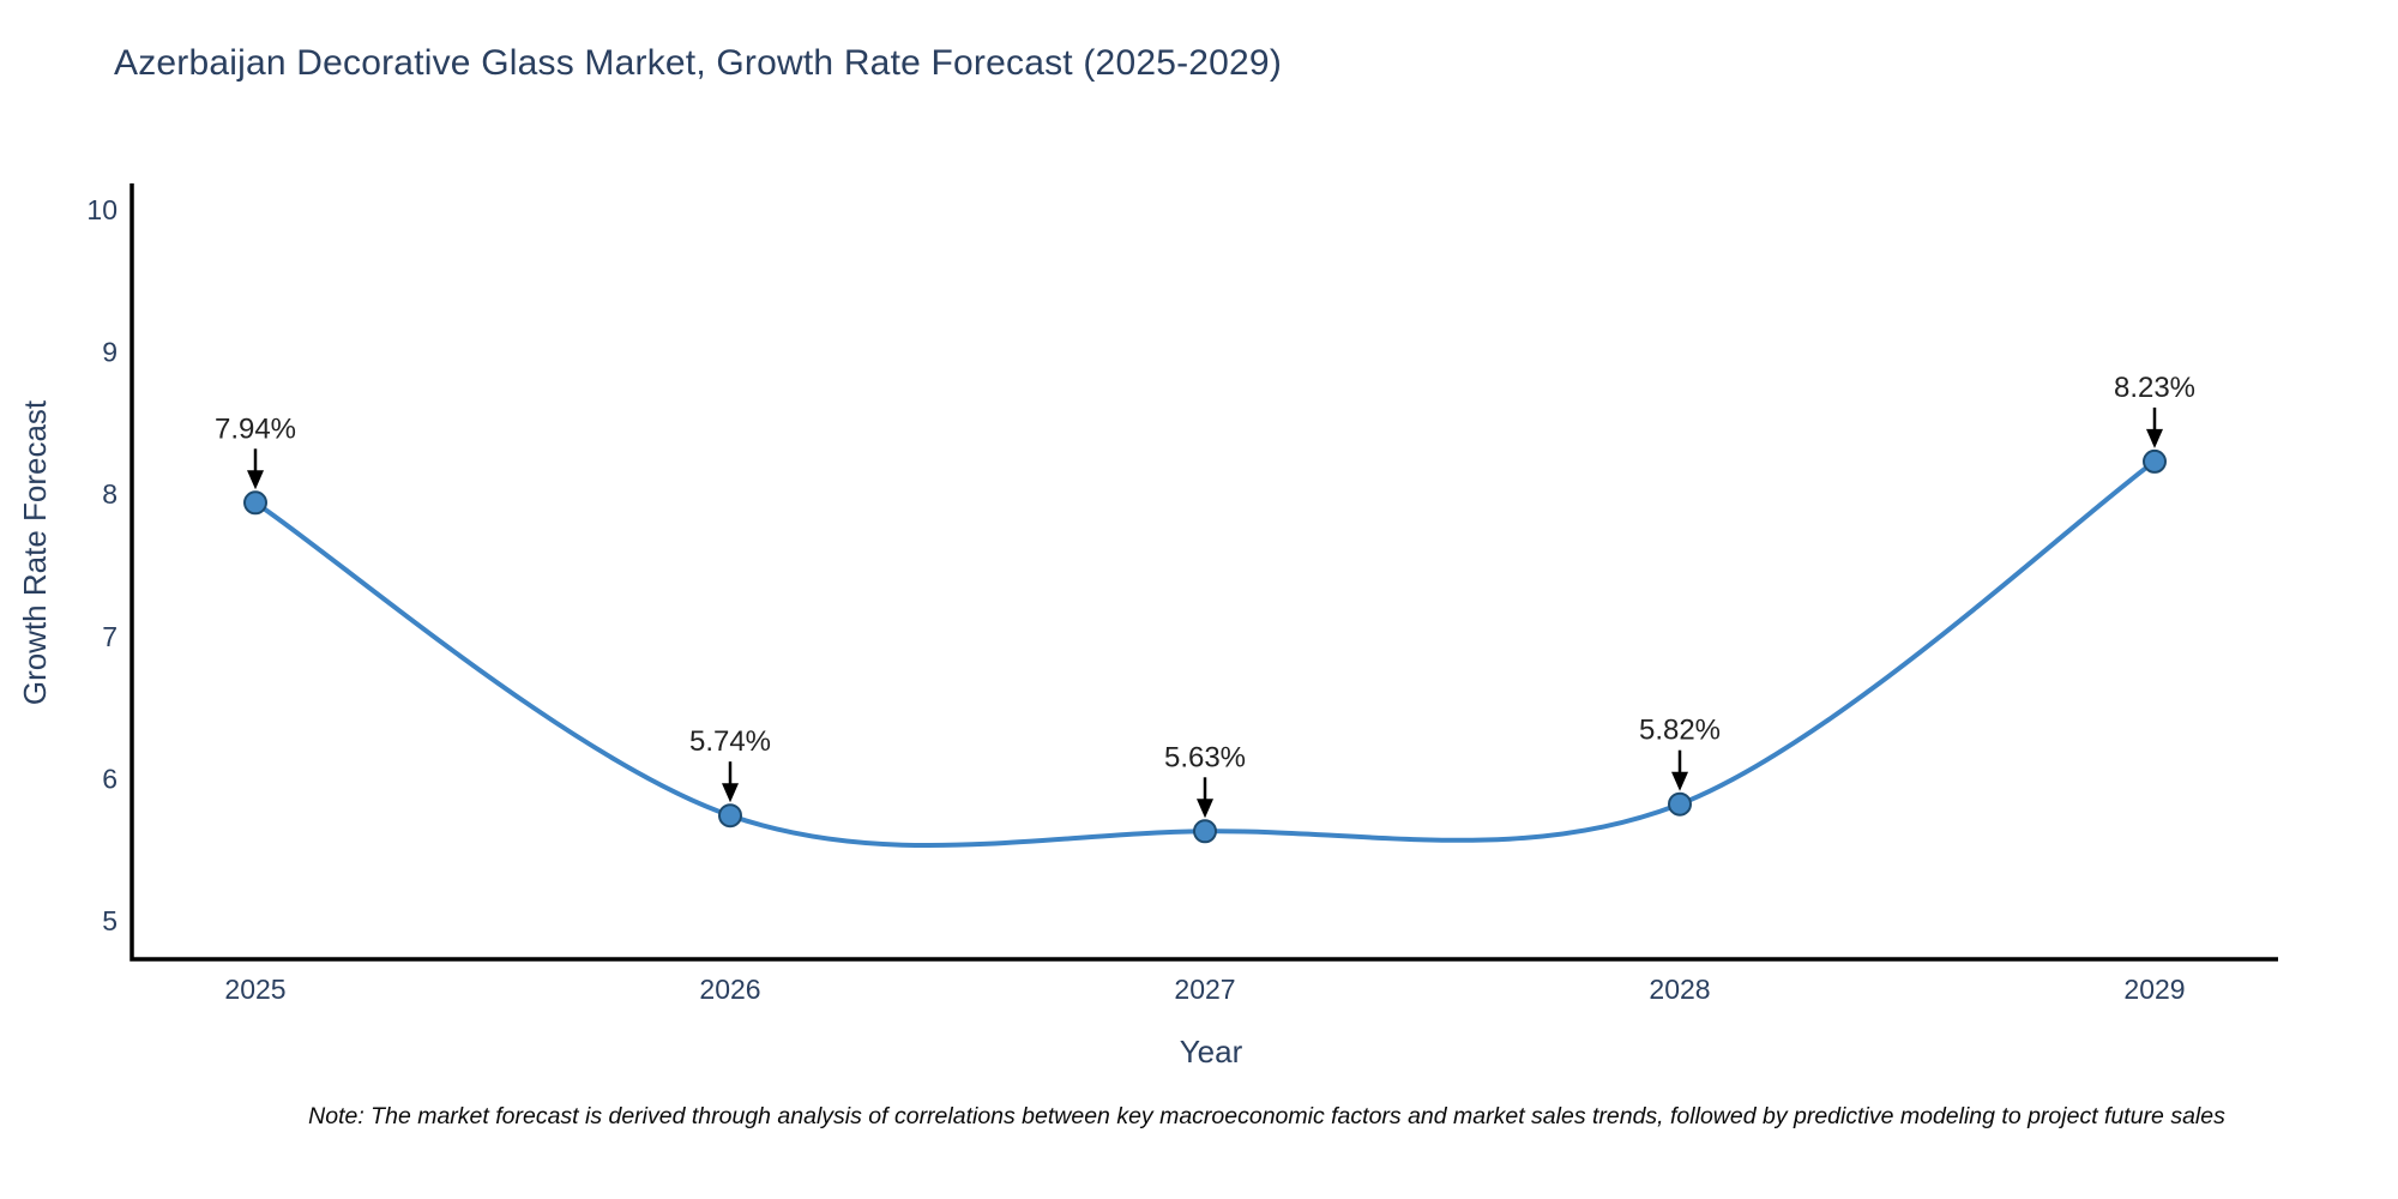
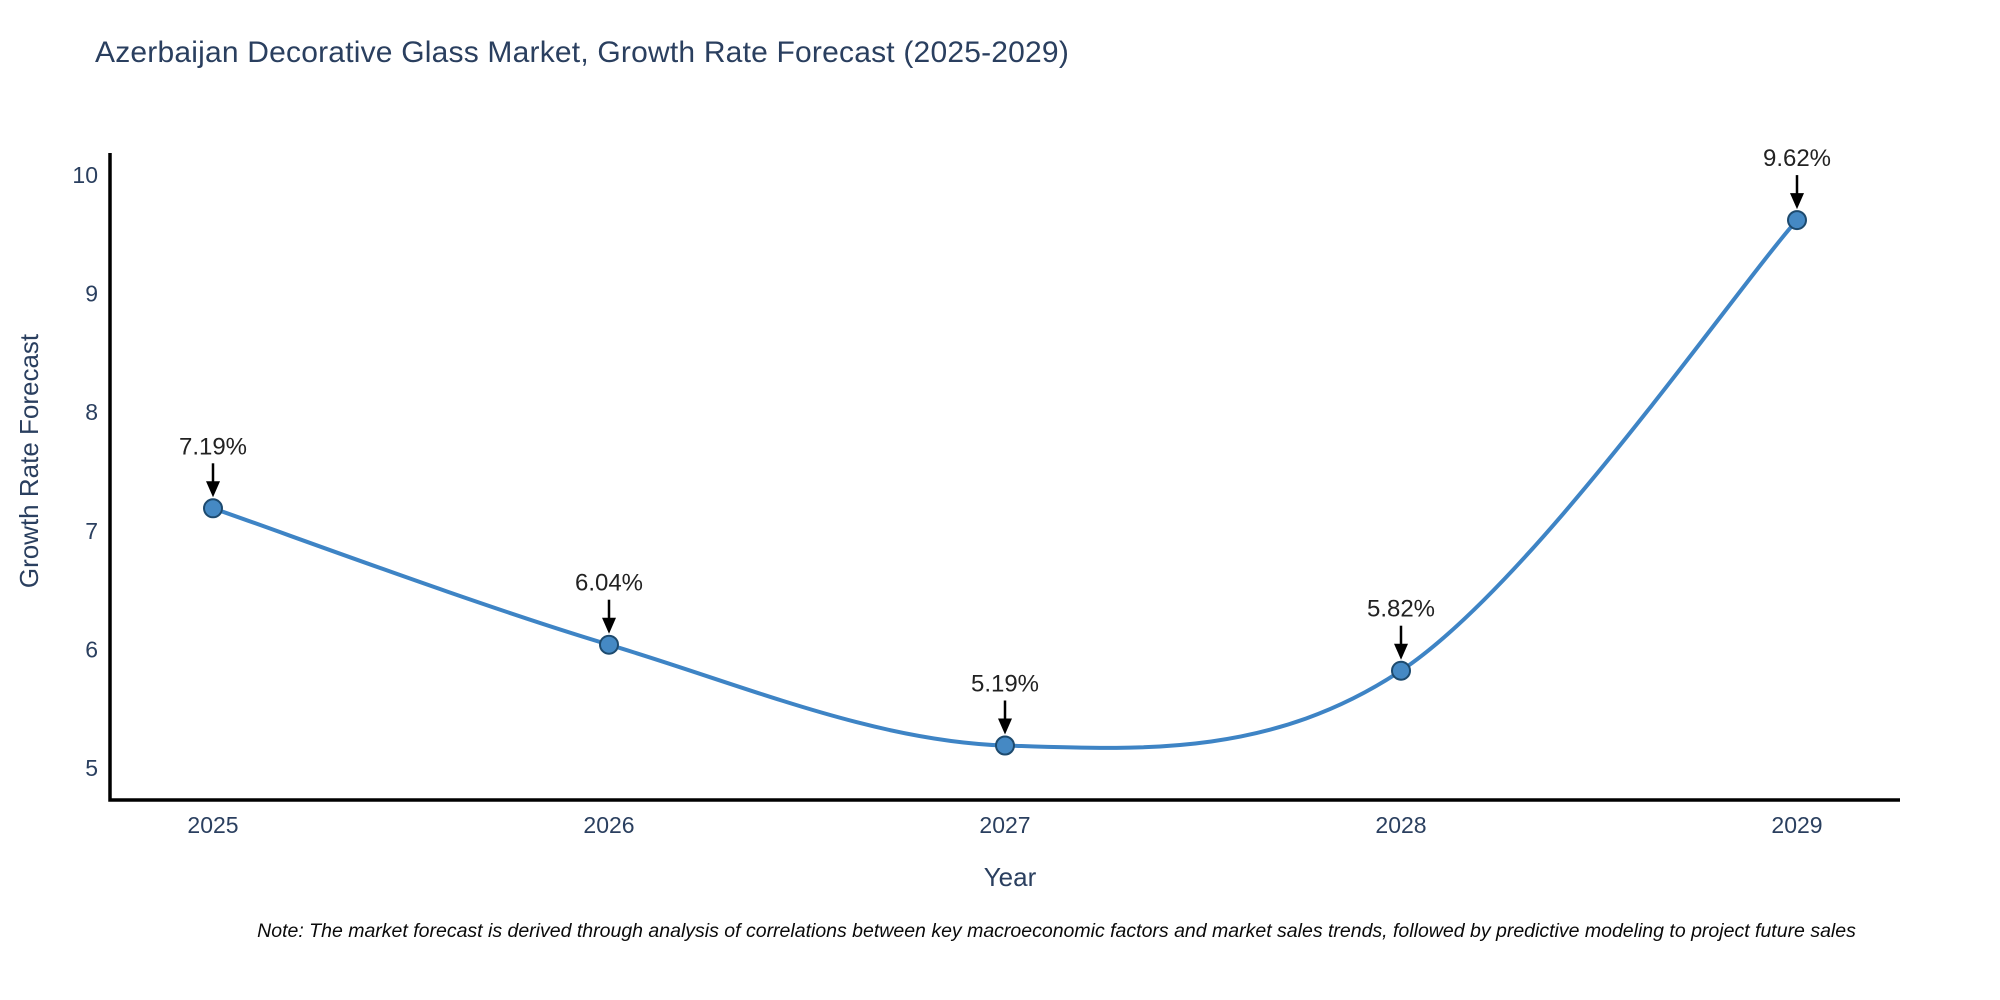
2025: 7.94% -> 7.19%
2026: 5.74% -> 6.04%
2027: 5.63% -> 5.19%
2029: 8.23% -> 9.62%
